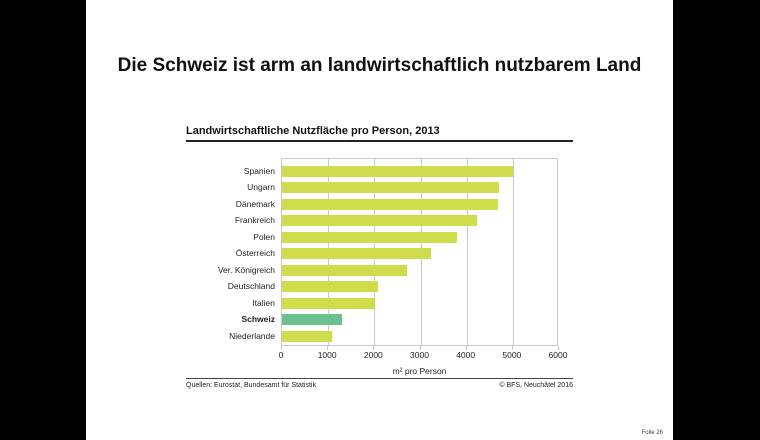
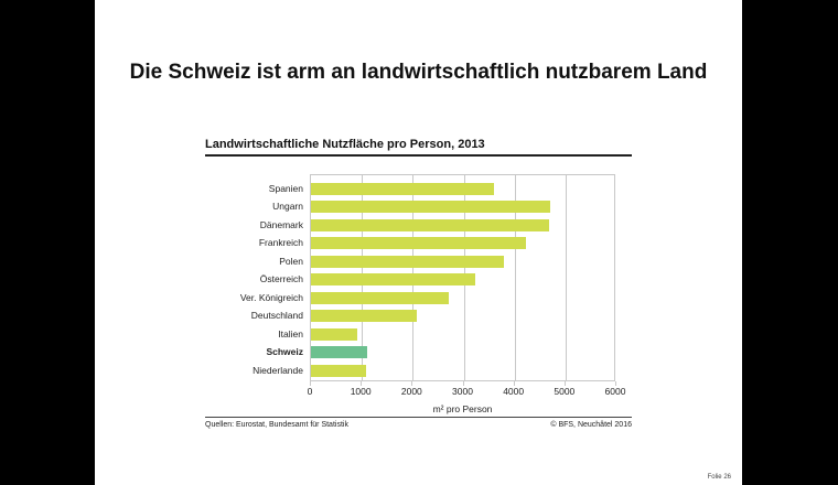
Spanien: 5000 -> 3600
Italien: 2000 -> 900
Schweiz: 1300 -> 1100
